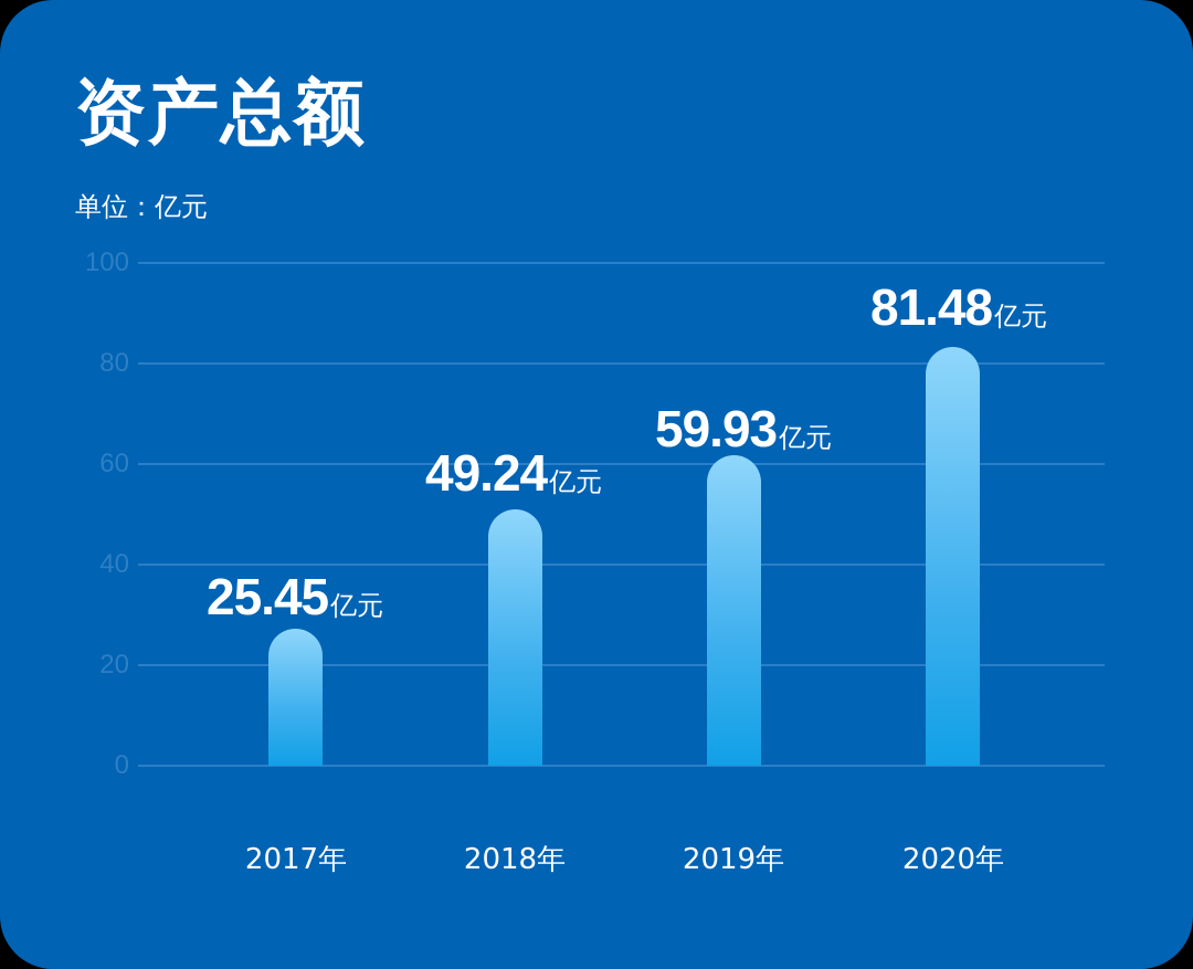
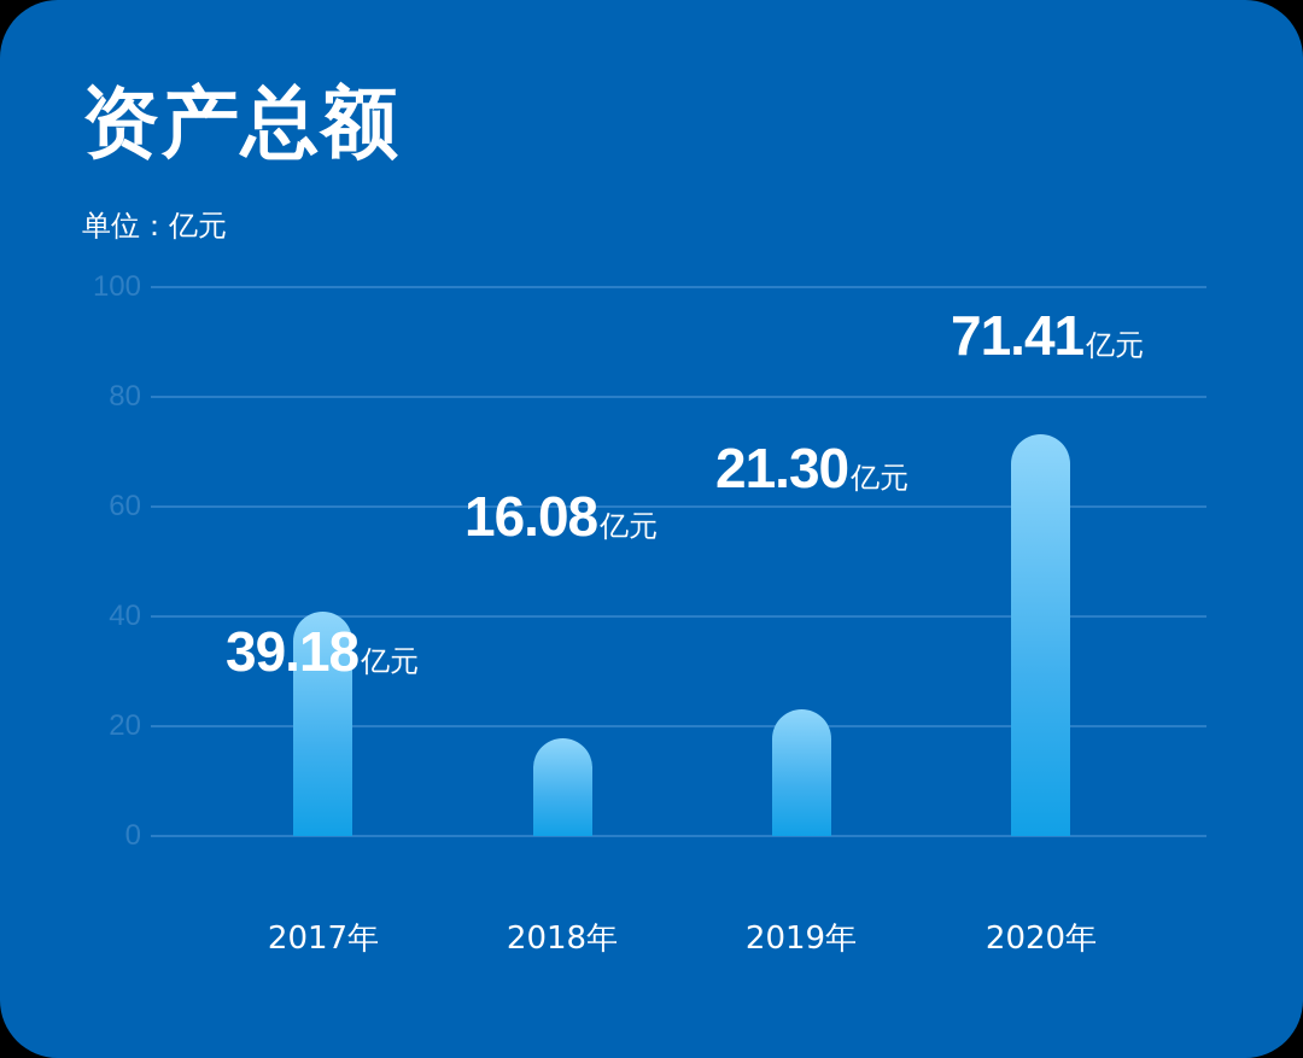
2017年: 25.45 -> 39.18
2018年: 49.24 -> 16.08
2019年: 59.93 -> 21.30
2020年: 81.48 -> 71.41
